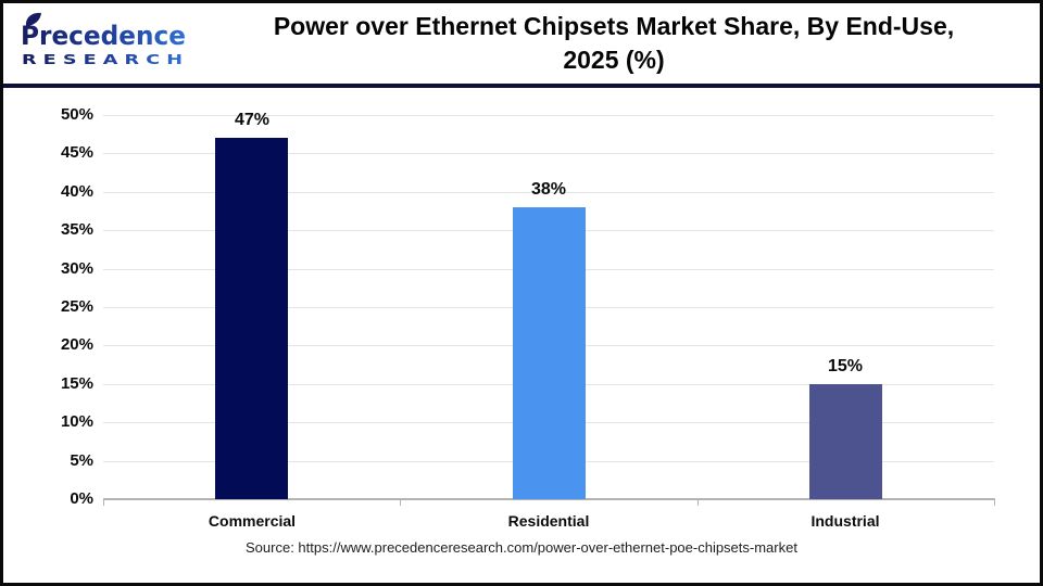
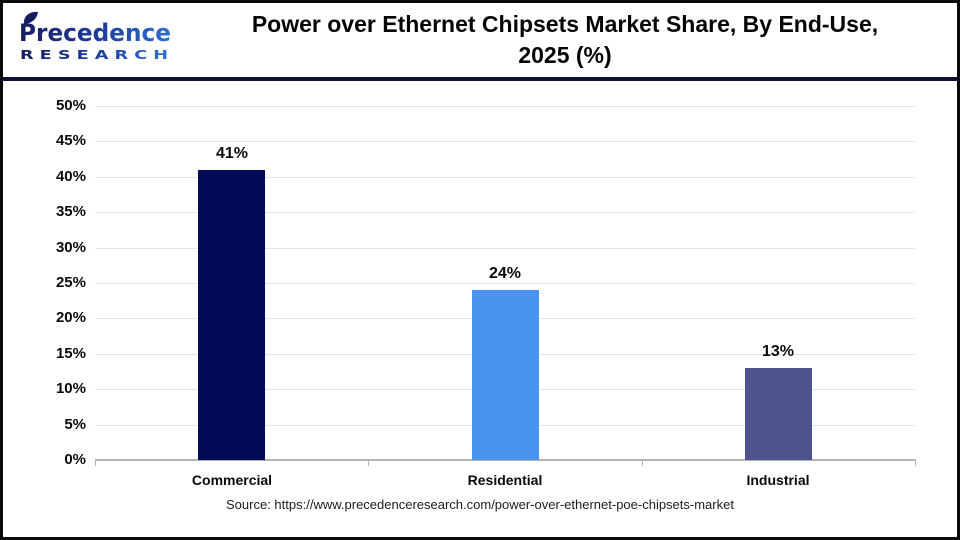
Commercial: 47% -> 41%
Residential: 38% -> 24%
Industrial: 15% -> 13%
